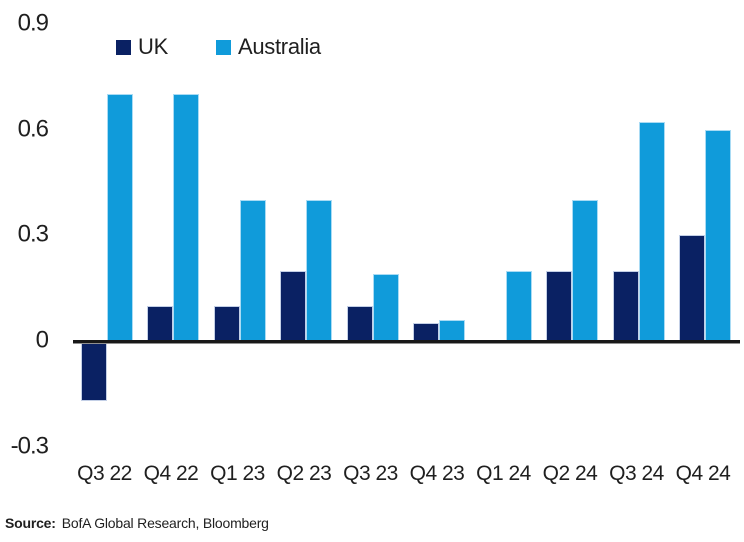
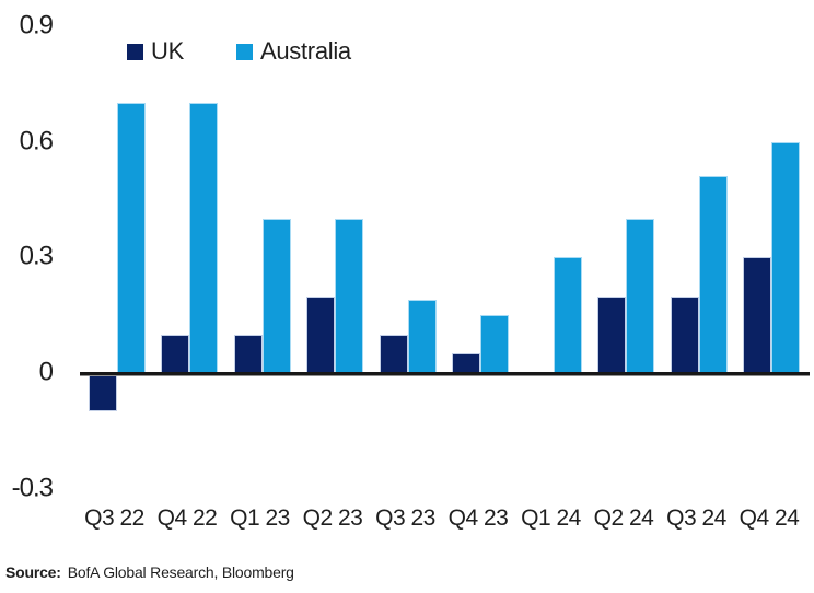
UK/Q3 22: -0.17 -> -0.10
Australia/Q4 23: 0.06 -> 0.15
Australia/Q1 24: 0.20 -> 0.30
Australia/Q3 24: 0.62 -> 0.51
